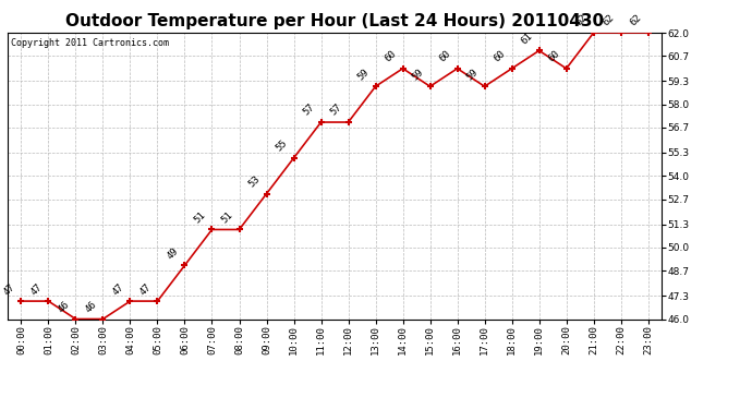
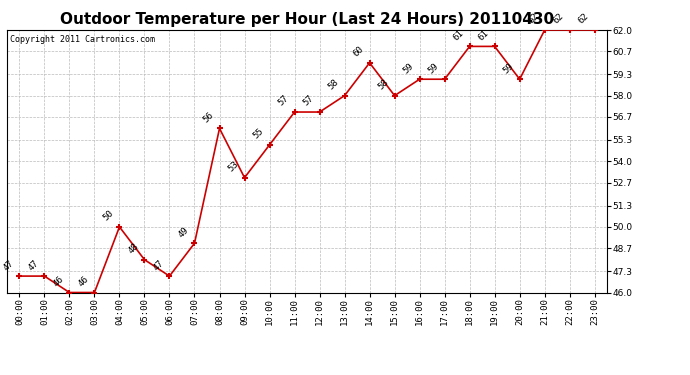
04:00: 47 -> 50
05:00: 47 -> 48
06:00: 49 -> 47
07:00: 51 -> 49
08:00: 51 -> 56
13:00: 59 -> 58
15:00: 59 -> 58
16:00: 60 -> 59
18:00: 60 -> 61
20:00: 60 -> 59
